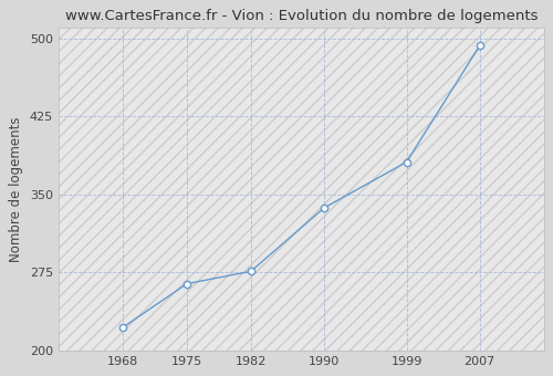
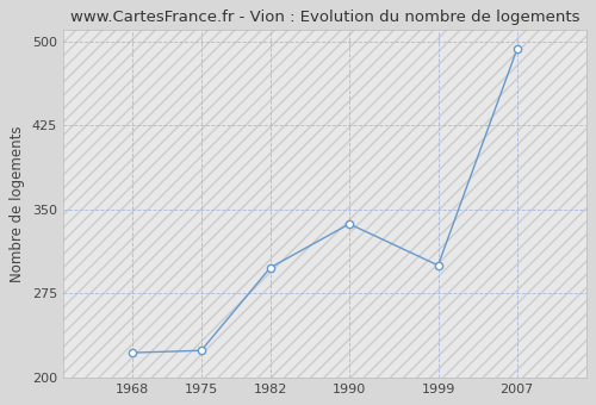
1975: 264 -> 224
1982: 276 -> 298
1999: 381 -> 300
